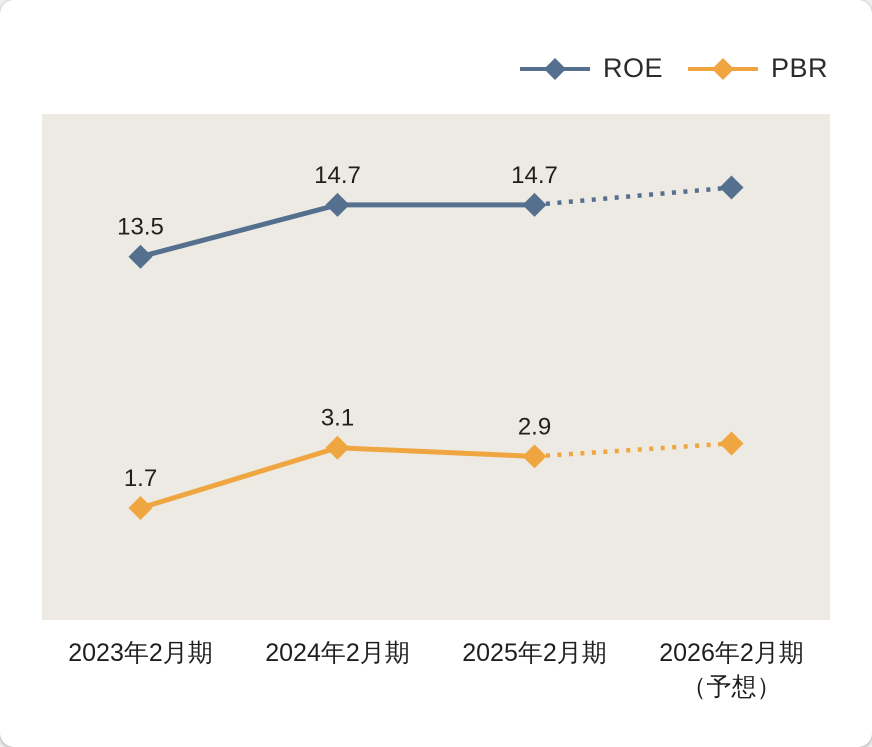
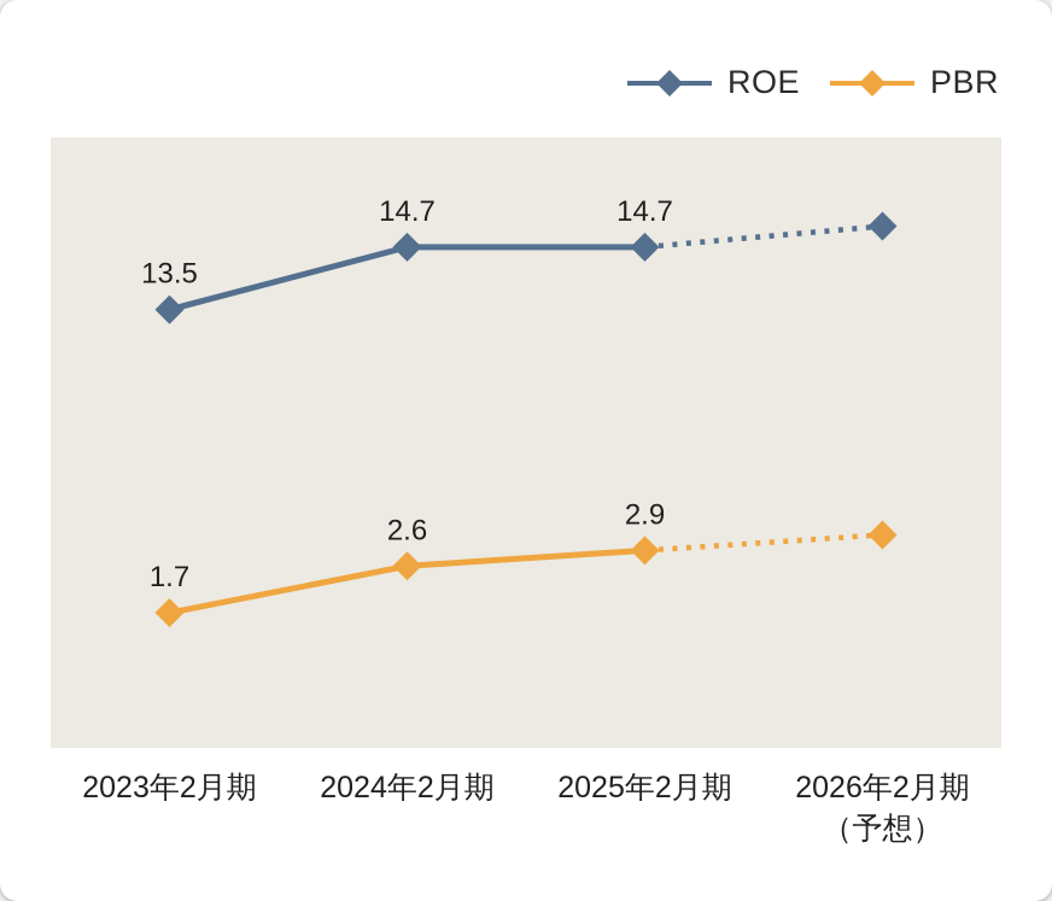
PBR/2024年2月期: 3.1 -> 2.6
